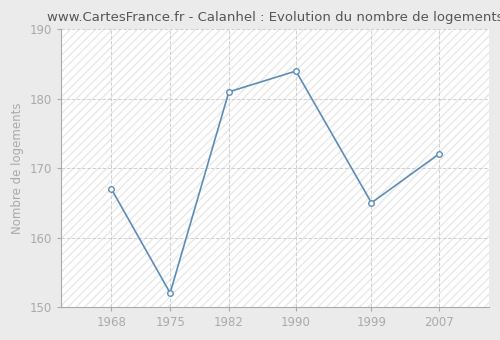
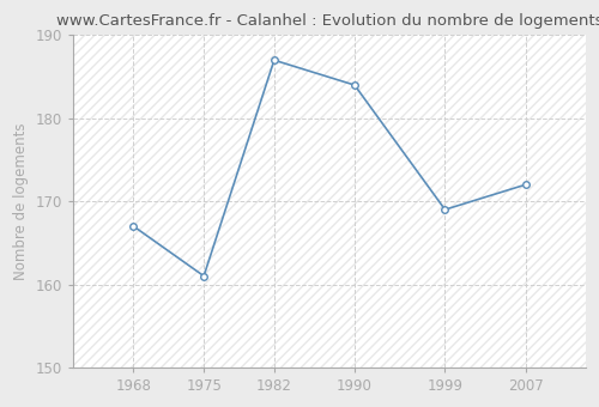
1975: 152 -> 161
1982: 181 -> 187
1999: 165 -> 169
